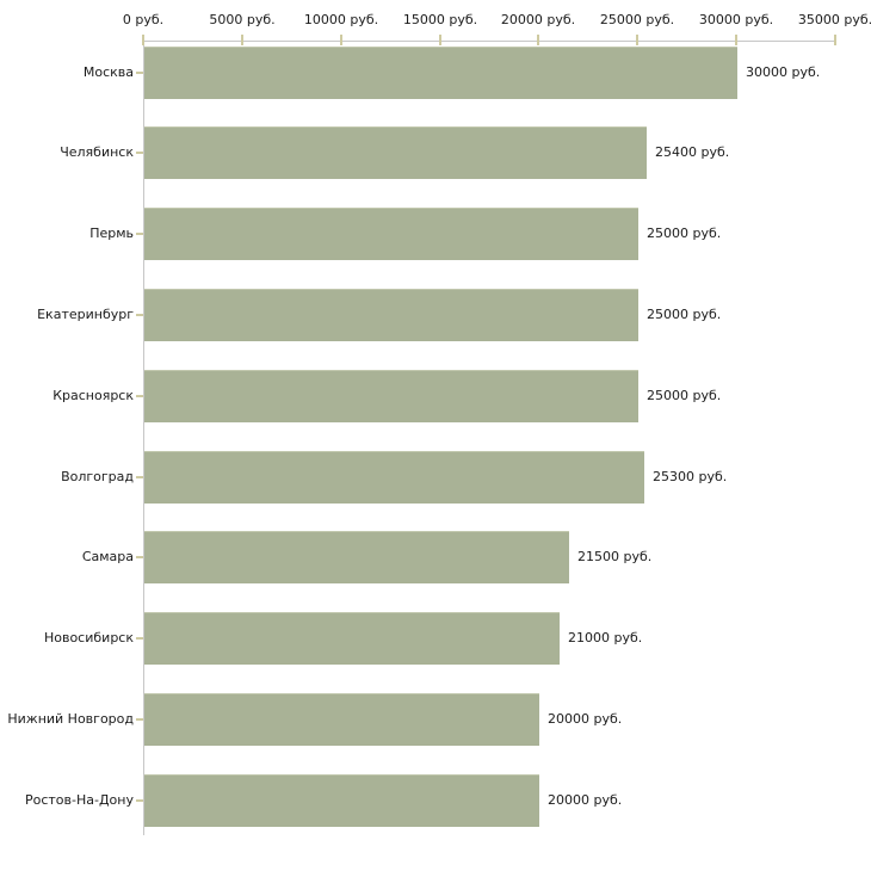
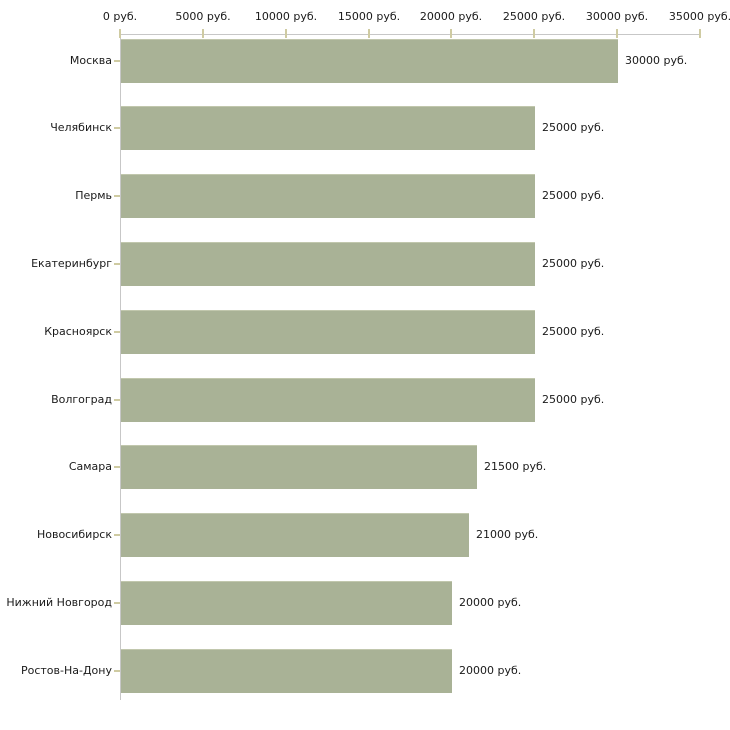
Челябинск: 25400 -> 25000
Волгоград: 25300 -> 25000
